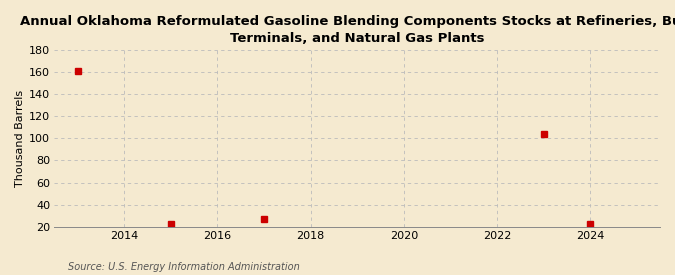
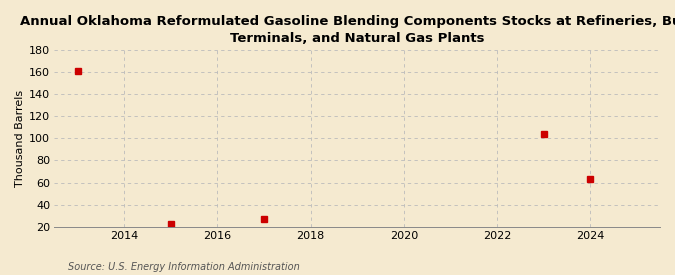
2024: 22 -> 63
